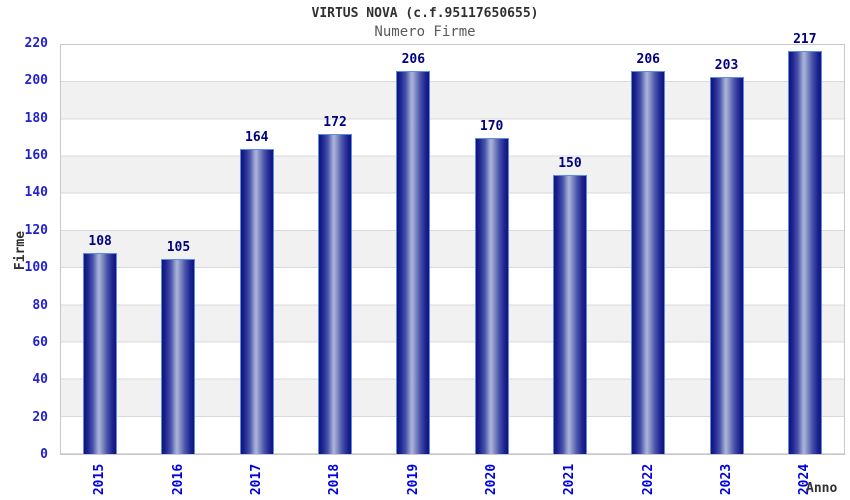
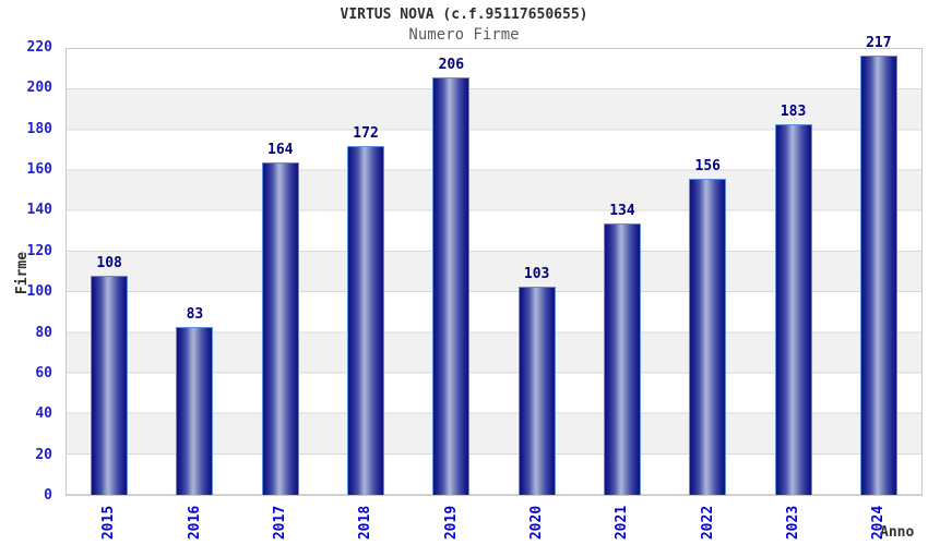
2016: 105 -> 83
2020: 170 -> 103
2021: 150 -> 134
2022: 206 -> 156
2023: 203 -> 183
